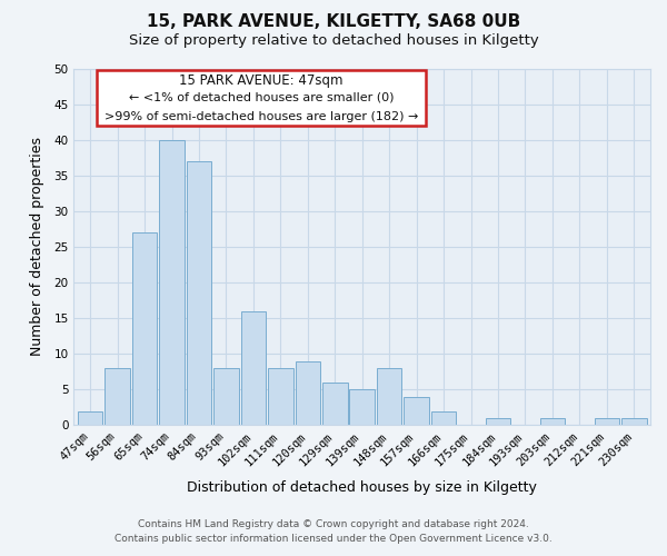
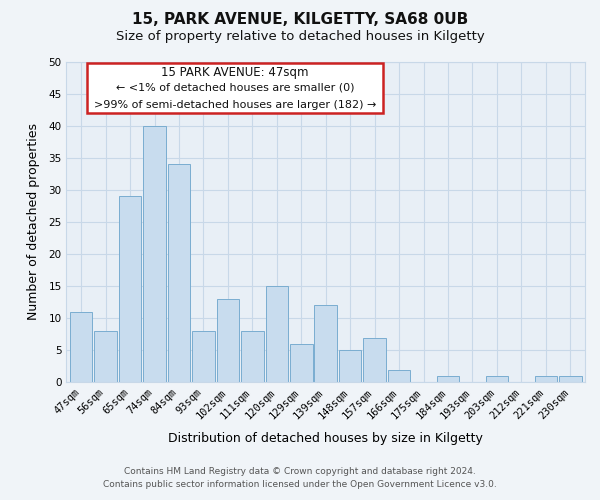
47sqm: 2 -> 11
65sqm: 27 -> 29
84sqm: 37 -> 34
102sqm: 16 -> 13
120sqm: 9 -> 15
139sqm: 5 -> 12
148sqm: 8 -> 5
157sqm: 4 -> 7
